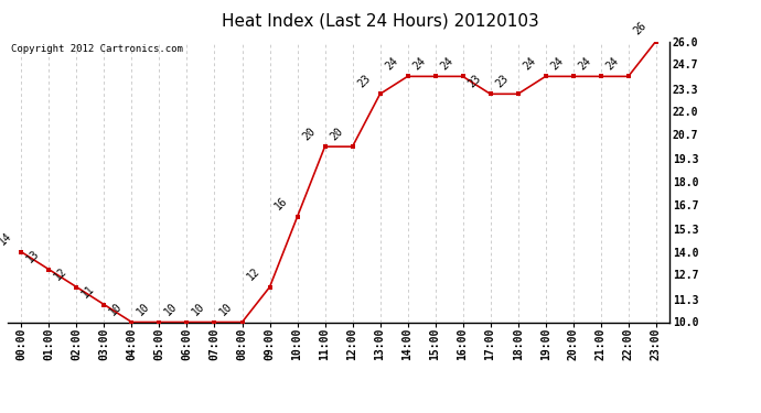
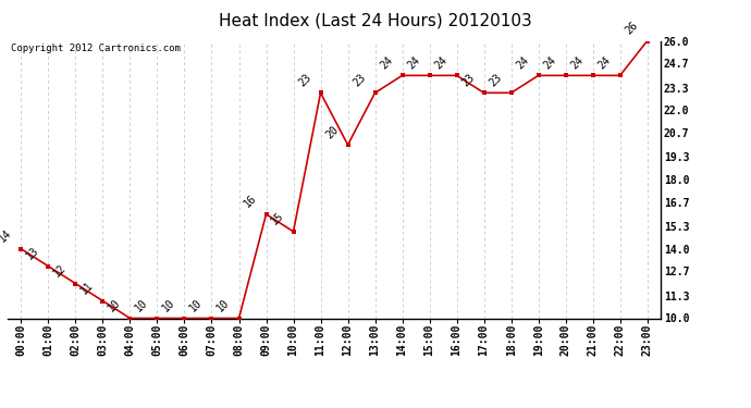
09:00: 12 -> 16
10:00: 16 -> 15
11:00: 20 -> 23
